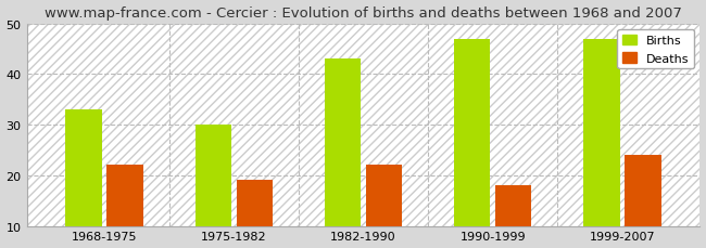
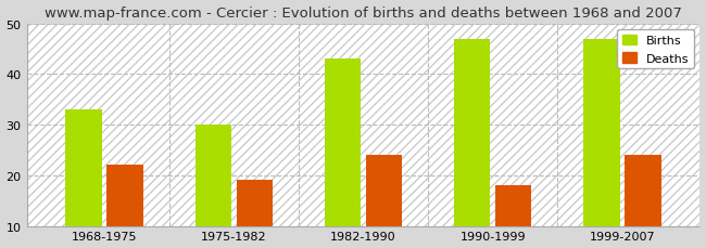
Deaths/1982-1990: 22 -> 24
